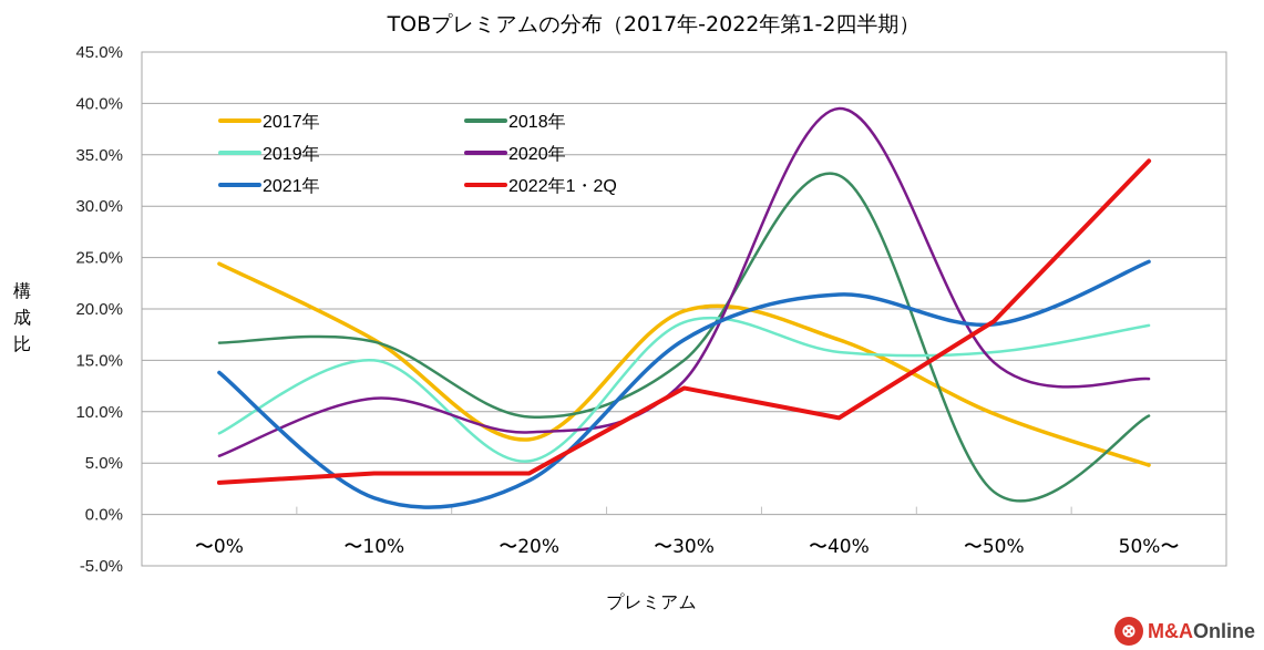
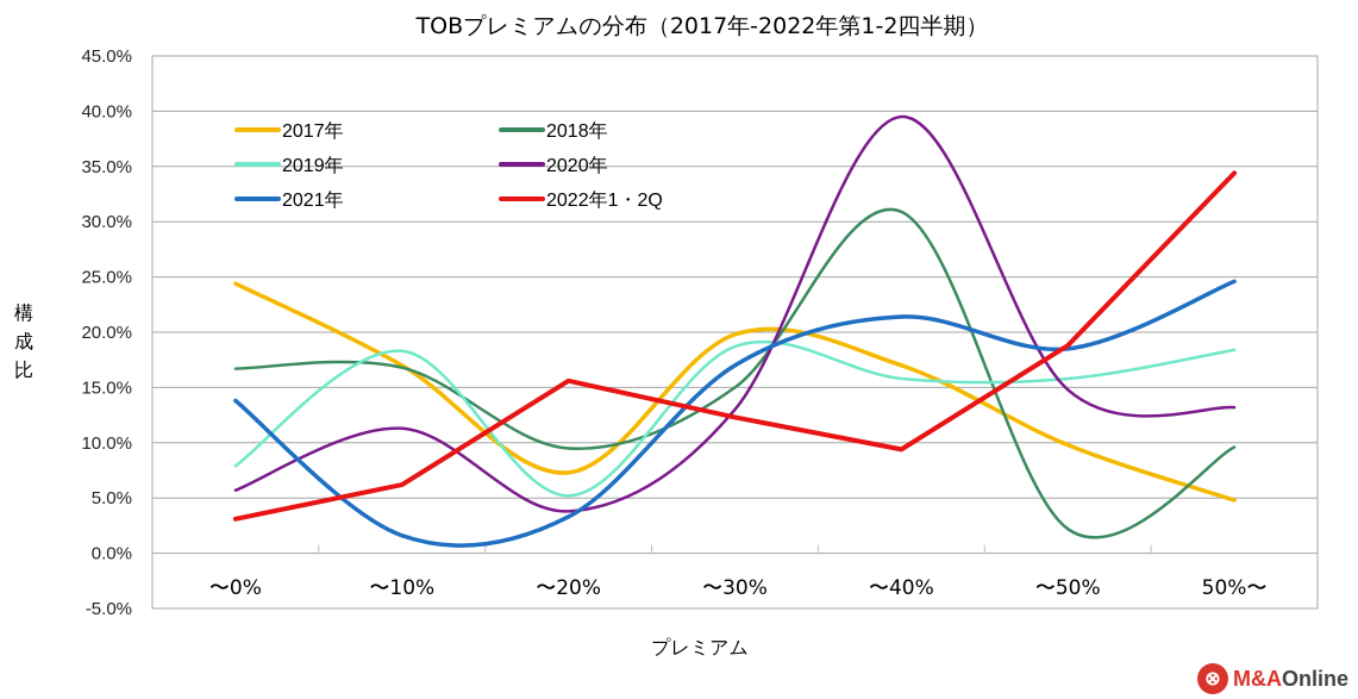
2019年/〜10%: 15% -> 18%
2022年1・2Q/〜10%: 4% -> 6%
2020年/〜20%: 8% -> 4%
2022年1・2Q/〜20%: 4% -> 16%
2018年/〜40%: 33% -> 31%
